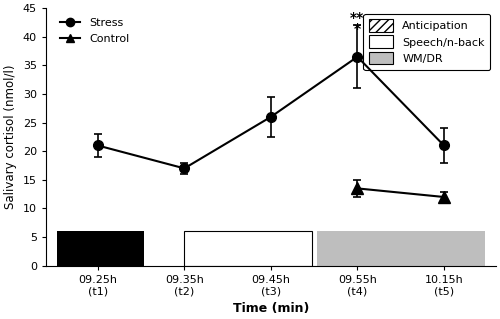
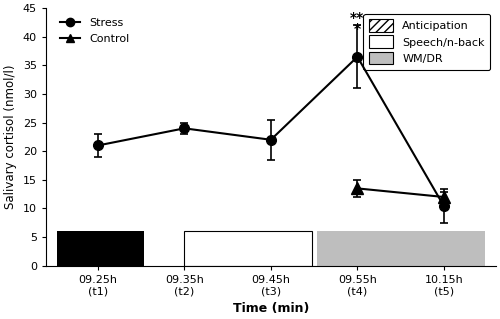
09.35h (t2): 17.0 -> 24.0
09.45h (t3): 26.0 -> 22.0
10.15h (t5): 21.0 -> 10.4
